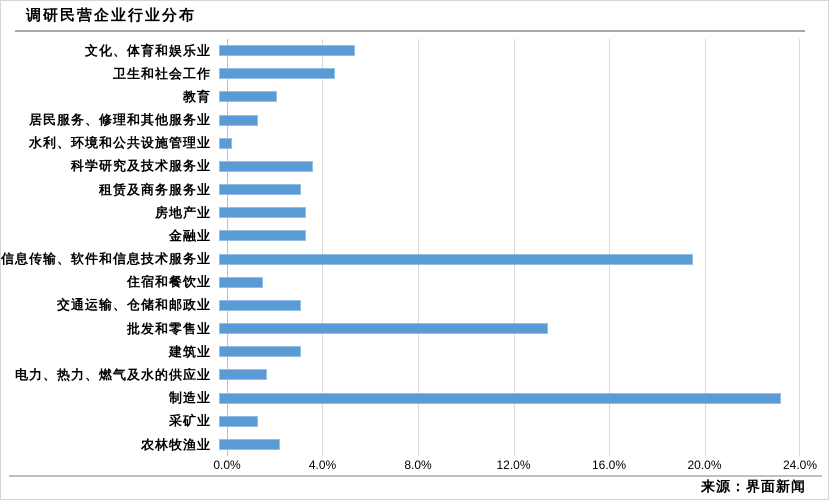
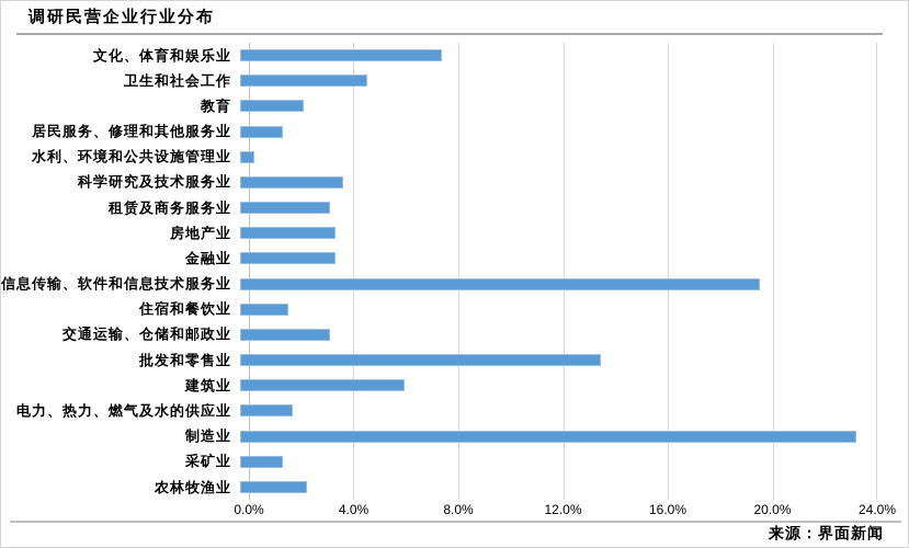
文化、体育和娱乐业: 5.6% -> 7.6%
建筑业: 3.4% -> 6.2%
